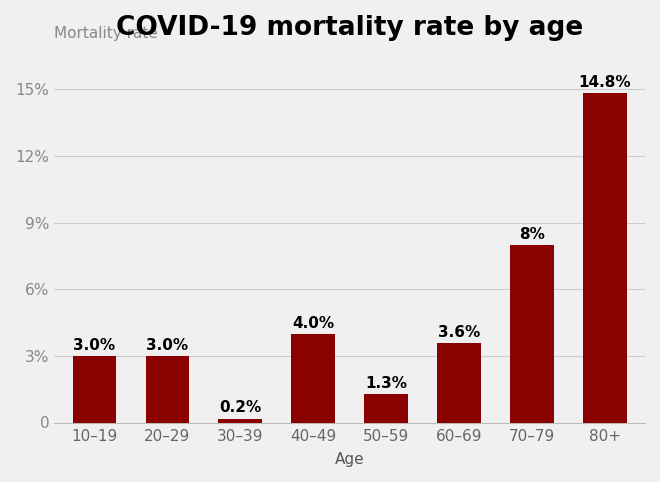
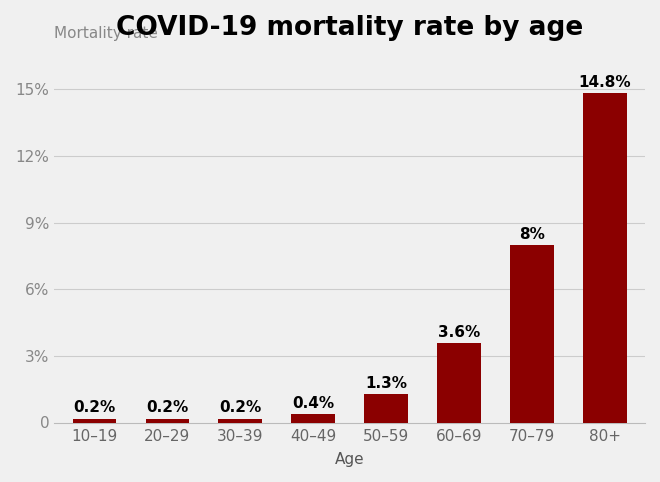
10–19: 3.0% -> 0.2%
20–29: 3.0% -> 0.2%
40–49: 4.0% -> 0.4%
